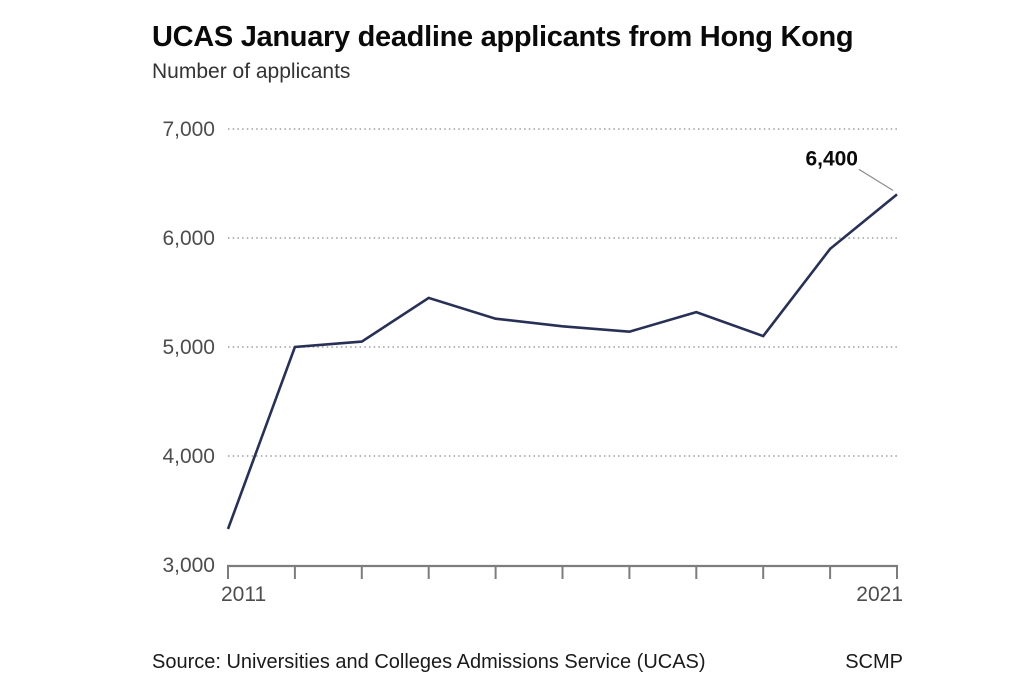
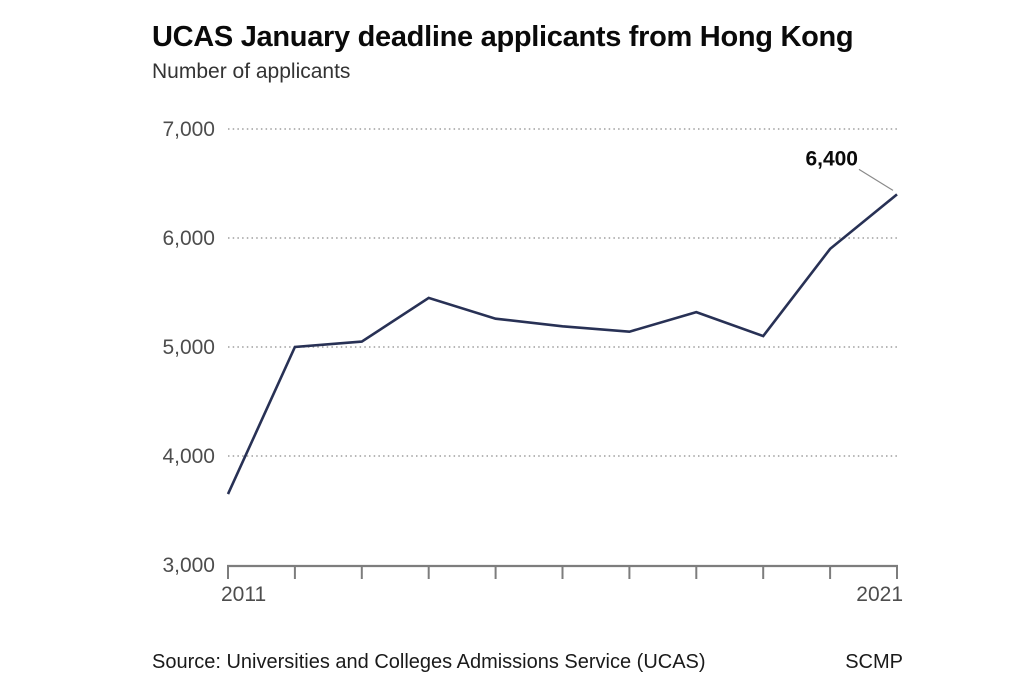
2011: 3330 -> 3650
